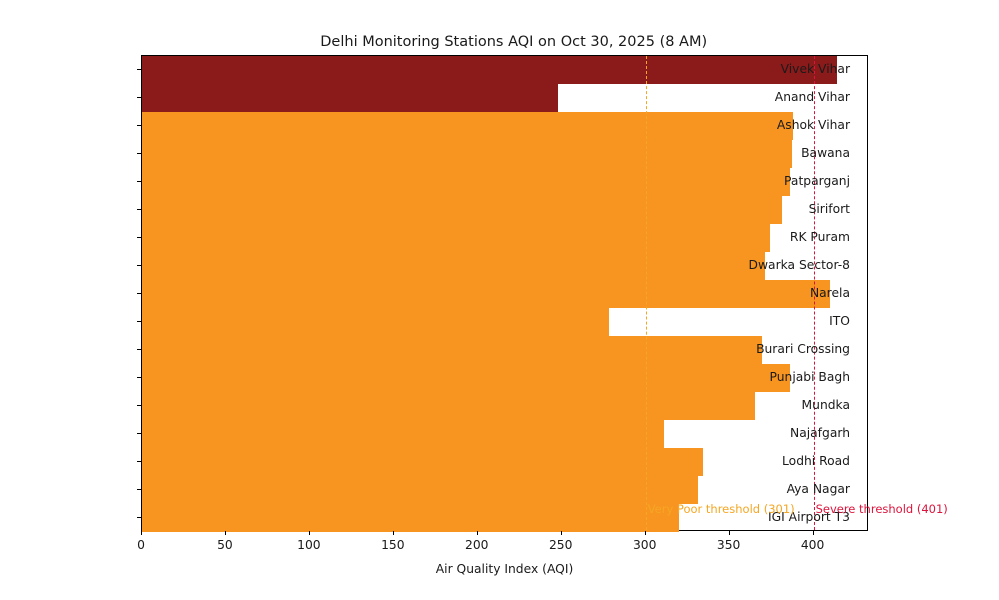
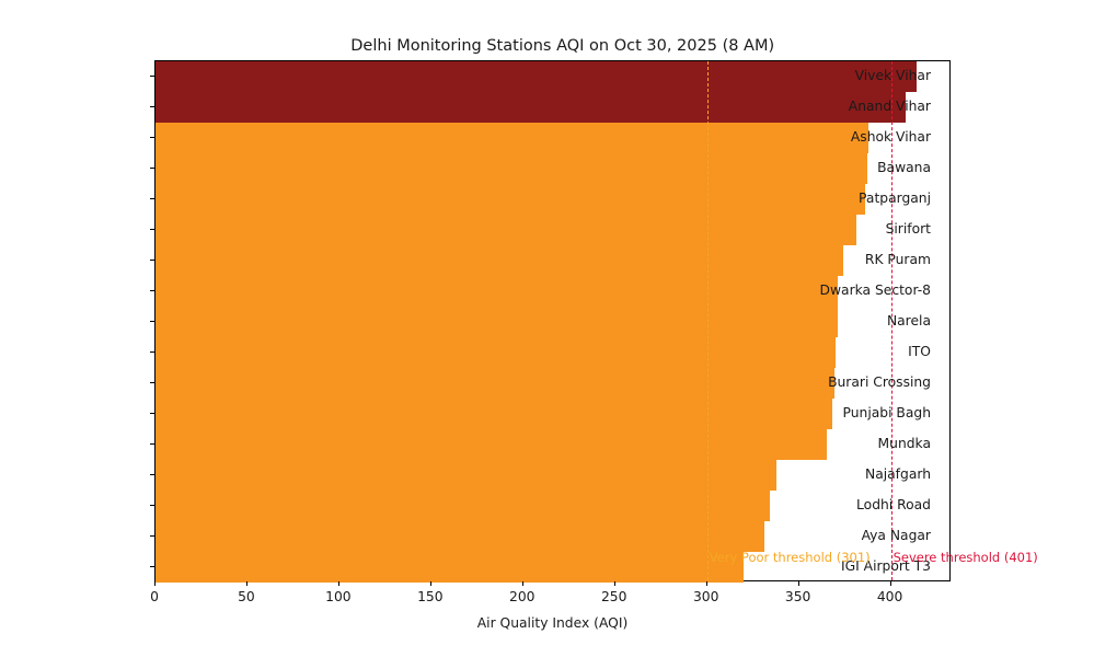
Anand Vihar: 248 -> 408
Narela: 410 -> 371
ITO: 278 -> 370
Punjabi Bagh: 386 -> 368
Najafgarh: 311 -> 338
